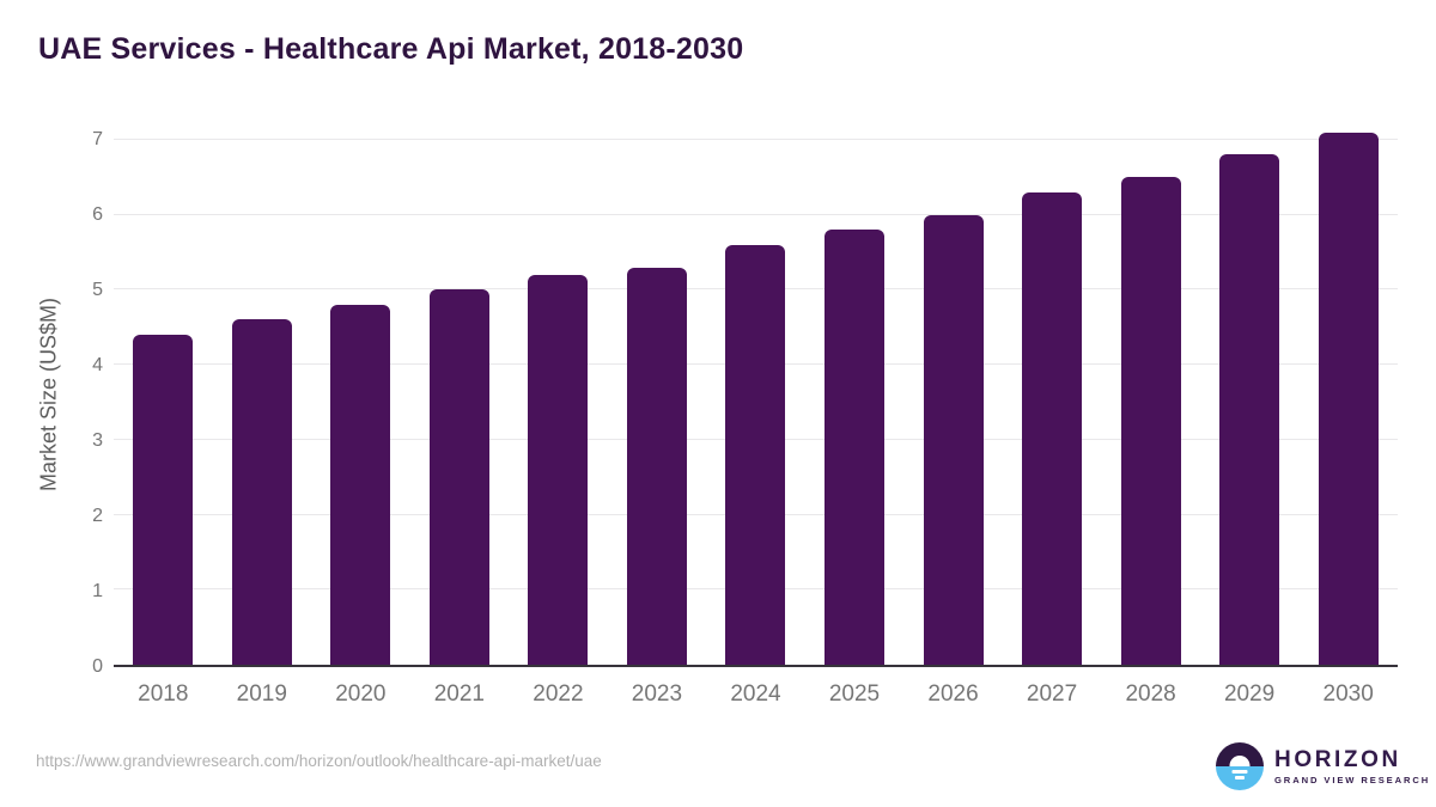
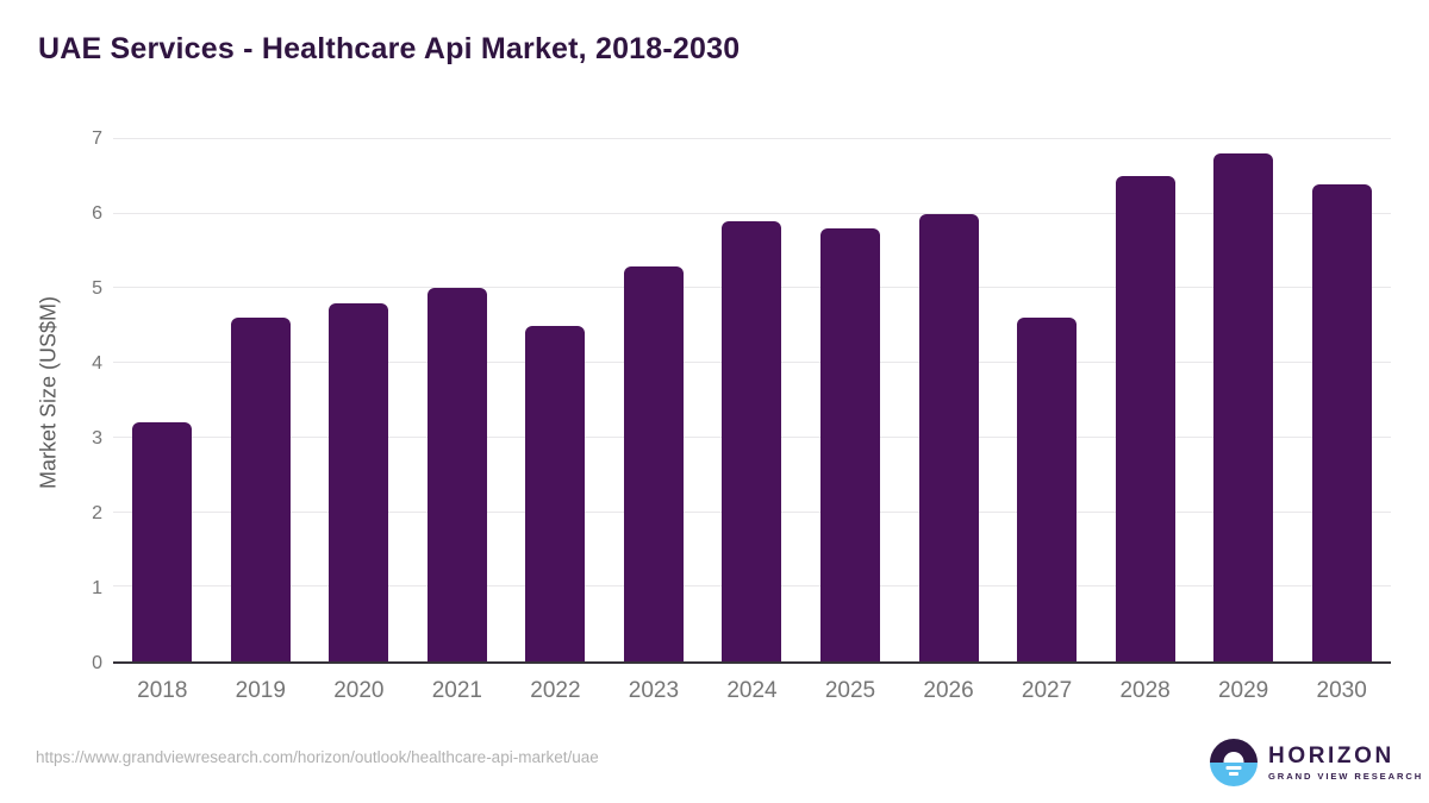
2018: 4.4 -> 3.2
2022: 5.2 -> 4.5
2024: 5.6 -> 5.9
2027: 6.3 -> 4.6
2030: 7.1 -> 6.4
